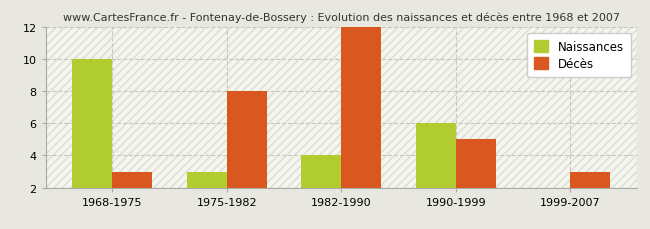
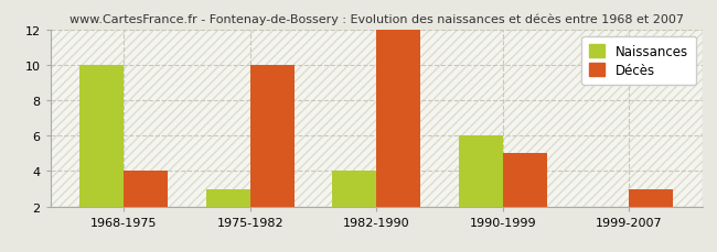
Décès/1968-1975: 3 -> 4
Décès/1975-1982: 8 -> 10
